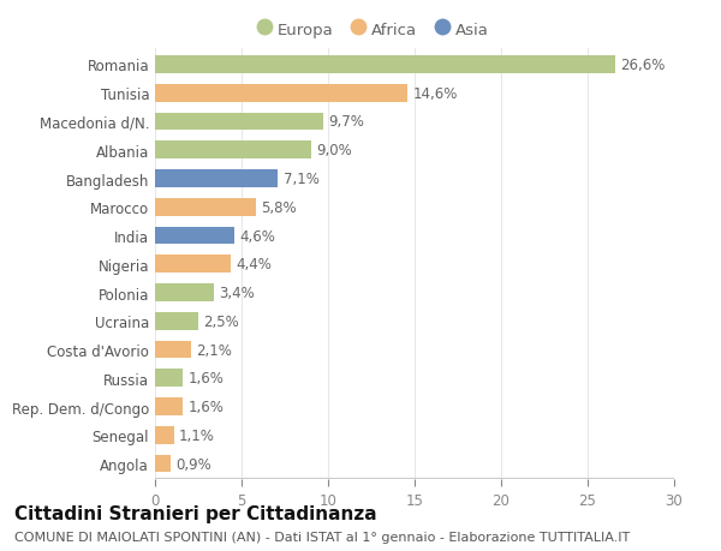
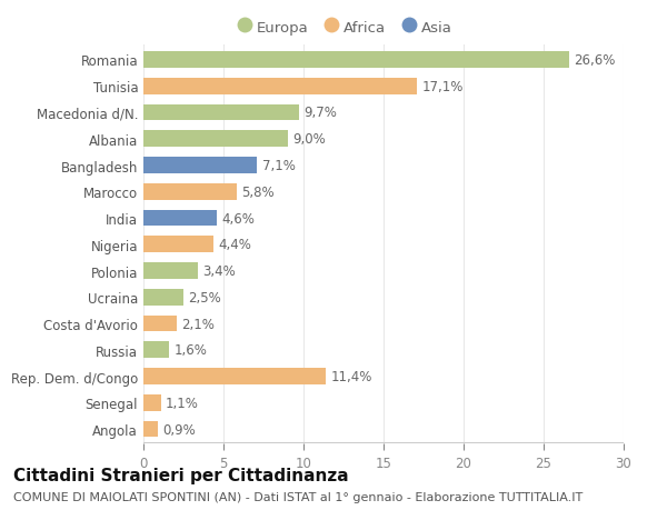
Tunisia: 14,6% -> 17,1%
Rep. Dem. d/Congo: 1,6% -> 11,4%
